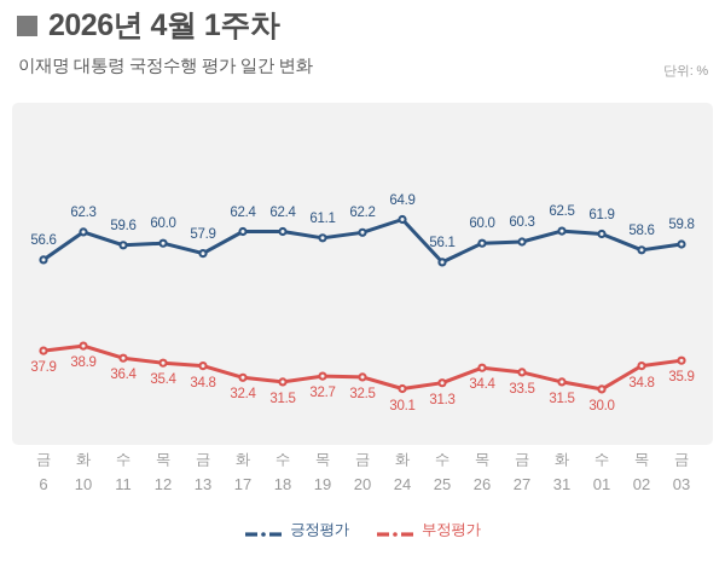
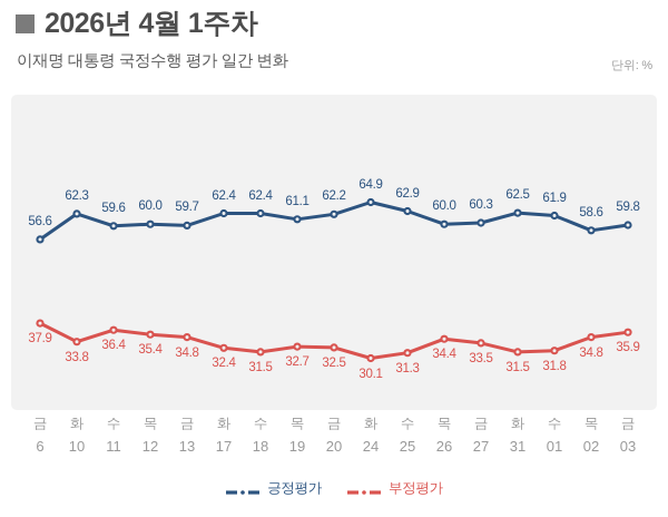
부정평가/화 10: 38.9 -> 33.8
긍정평가/금 13: 57.9 -> 59.7
긍정평가/수 25: 56.1 -> 62.9
부정평가/수 01: 30.0 -> 31.8
